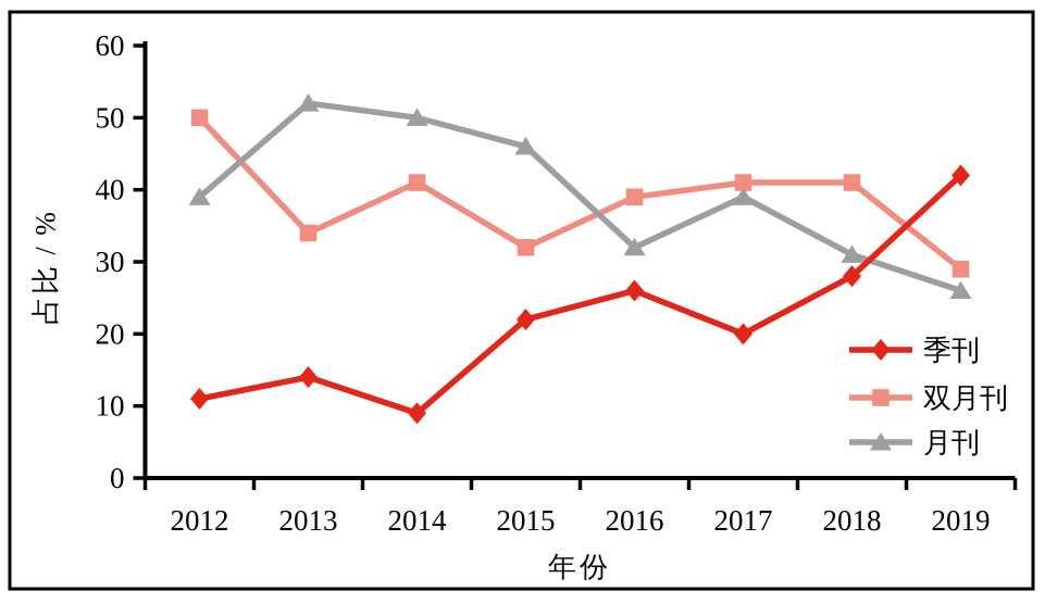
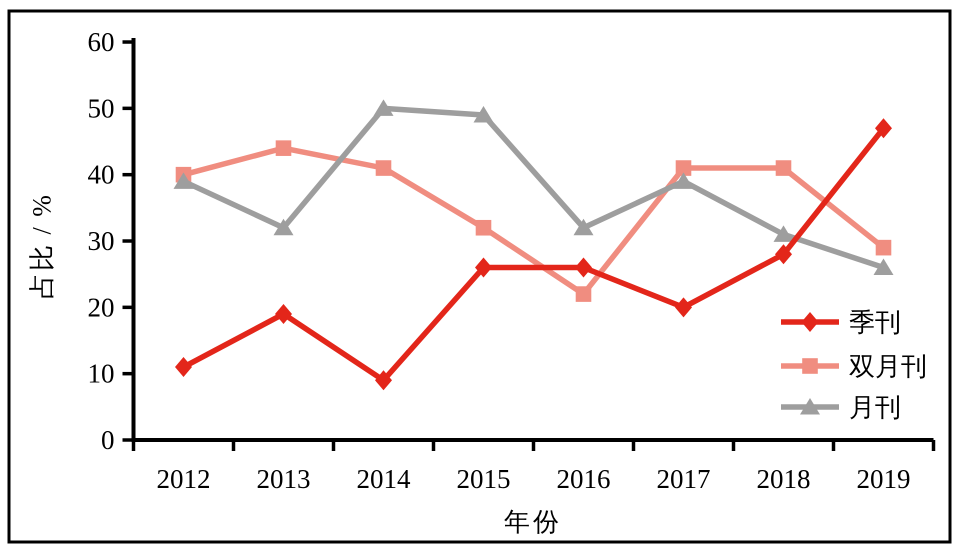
双月刊/2012: 50 -> 40
季刊/2013: 14 -> 19
双月刊/2013: 34 -> 44
月刊/2013: 52 -> 32
季刊/2015: 22 -> 26
月刊/2015: 46 -> 49
双月刊/2016: 39 -> 22
季刊/2019: 42 -> 47
